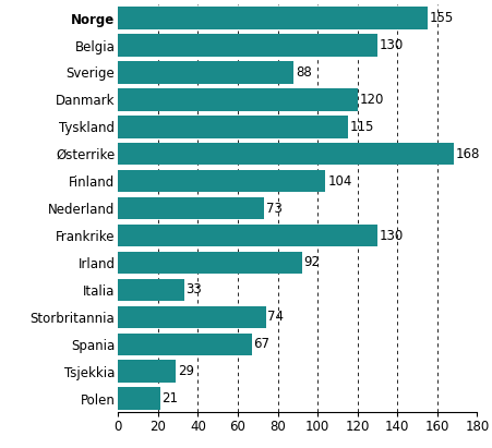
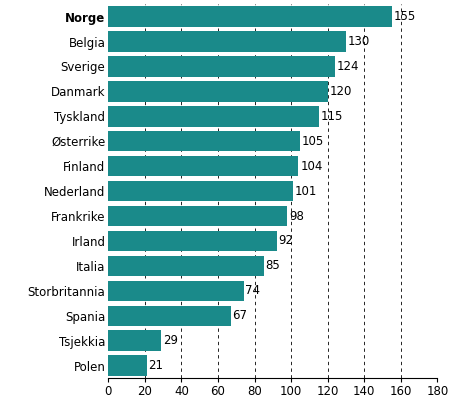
Sverige: 88 -> 124
Østerrike: 168 -> 105
Nederland: 73 -> 101
Frankrike: 130 -> 98
Italia: 33 -> 85
